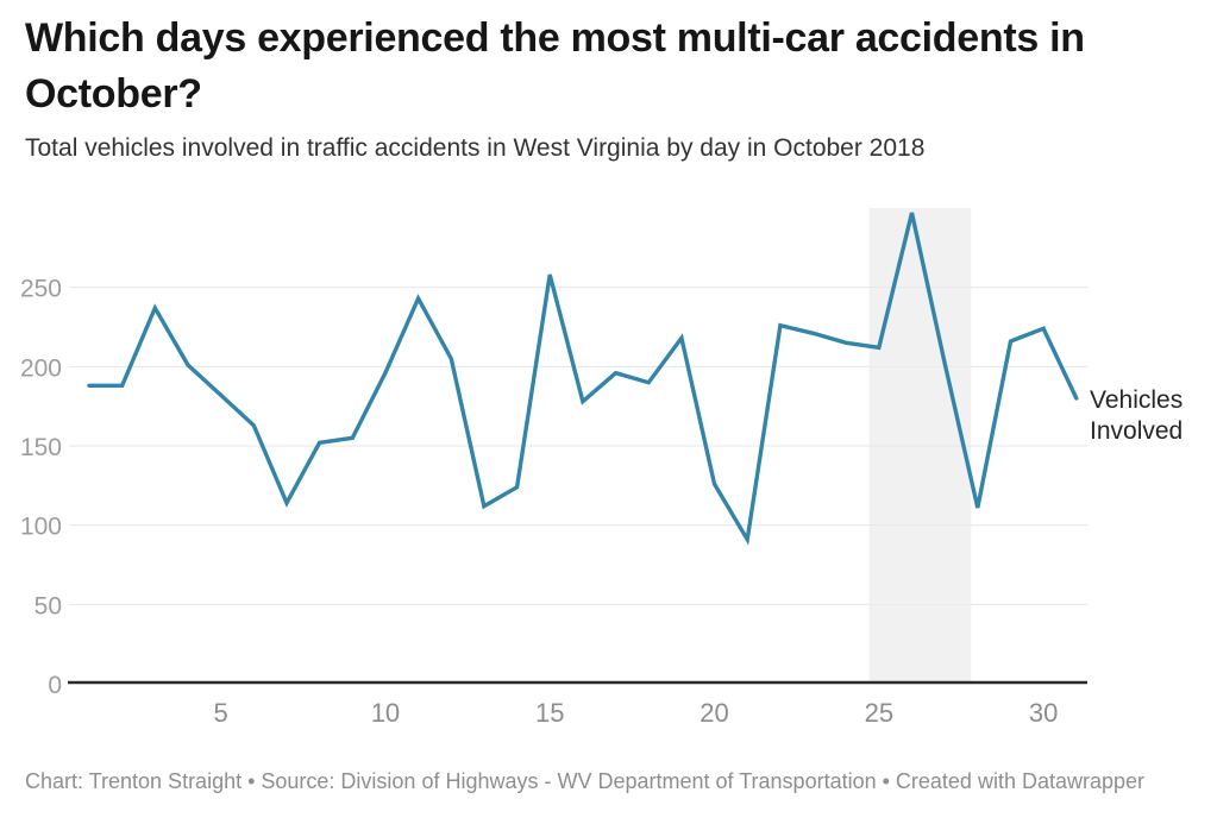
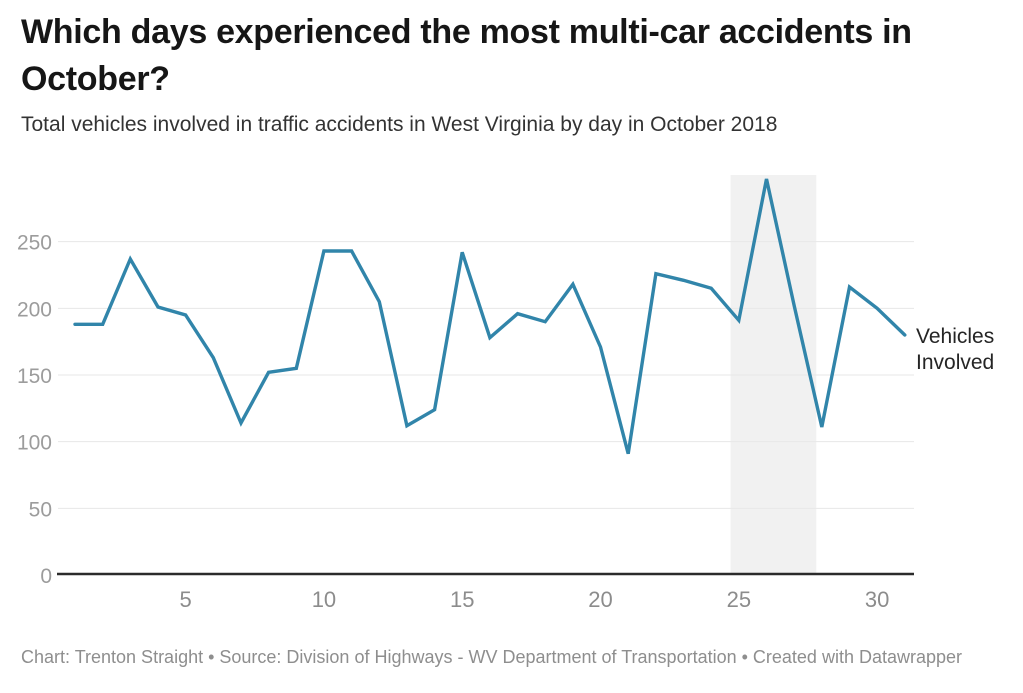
5: 182 -> 195
10: 196 -> 243
15: 258 -> 242
20: 126 -> 171
25: 212 -> 191
30: 224 -> 200
